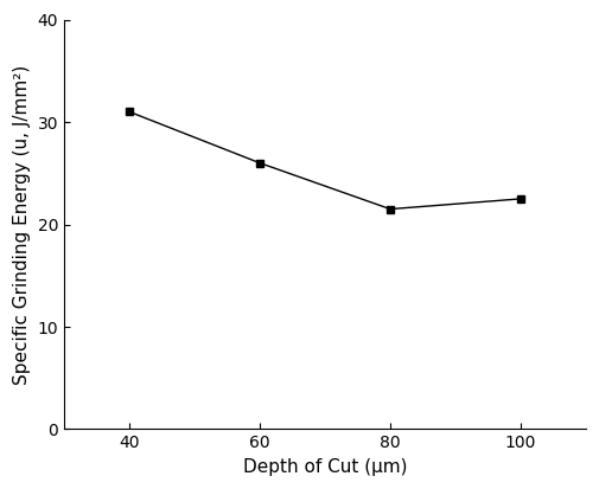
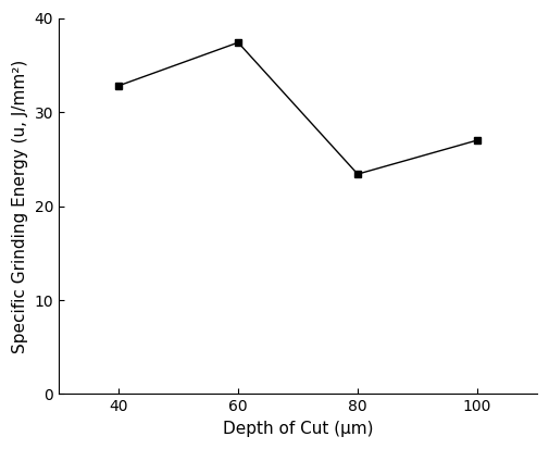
40: 31.0 -> 32.8
60: 26.0 -> 37.4
80: 21.5 -> 23.4
100: 22.5 -> 27.0
